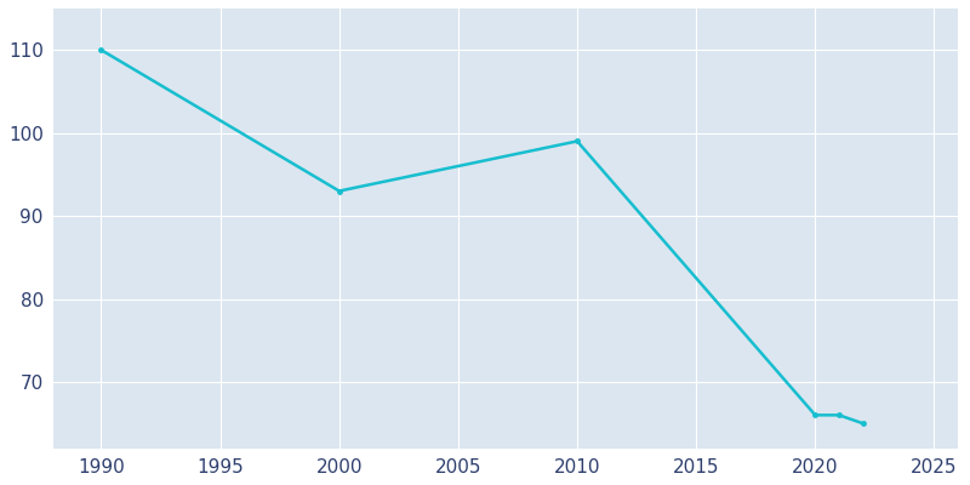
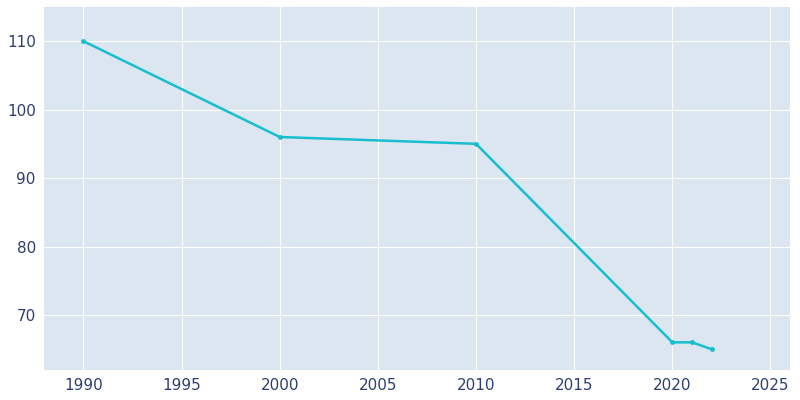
2000: 93 -> 96
2010: 99 -> 95
